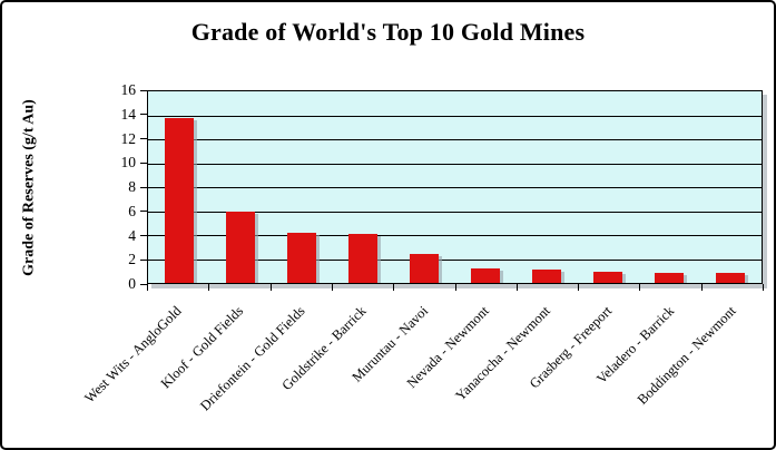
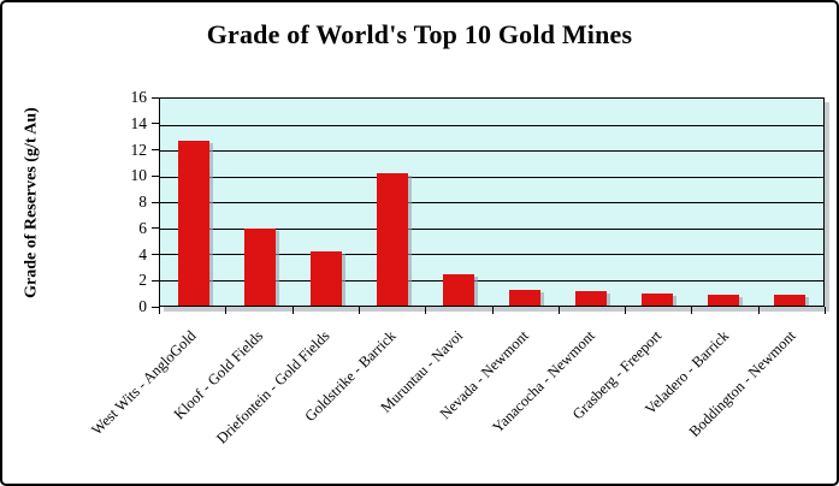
West Wits - AngloGold: 13.8 -> 12.7
Goldstrike - Barrick: 4.1 -> 10.2
